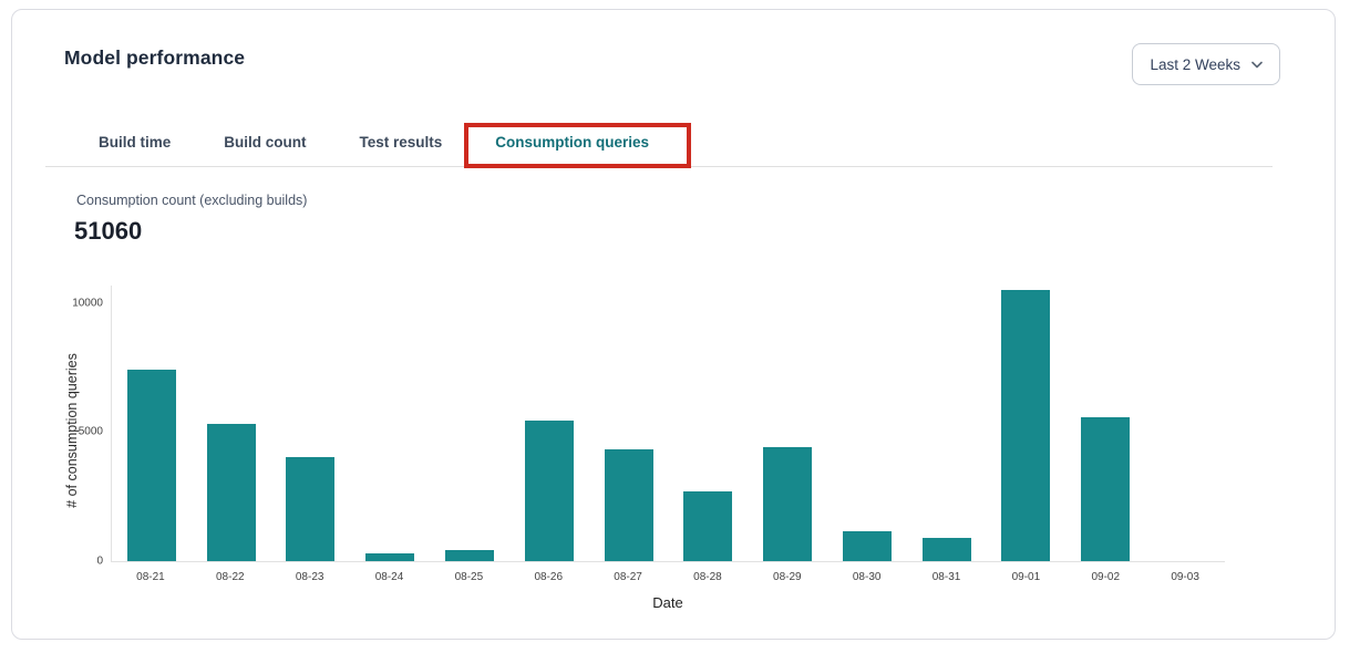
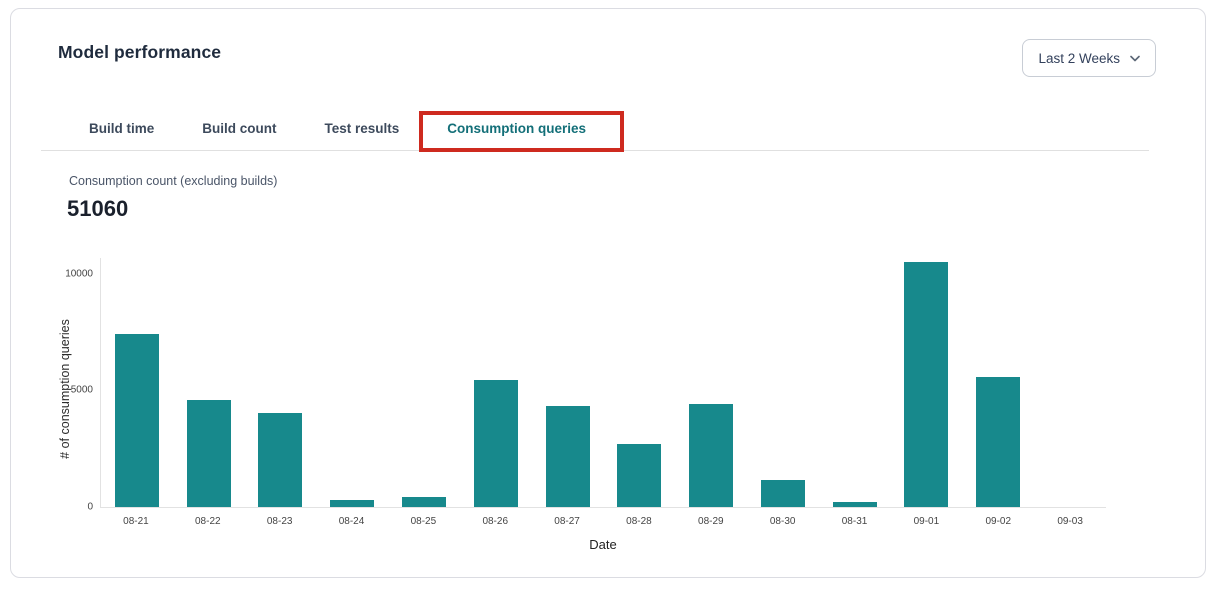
08-22: 5300 -> 4600
08-31: 900 -> 200
